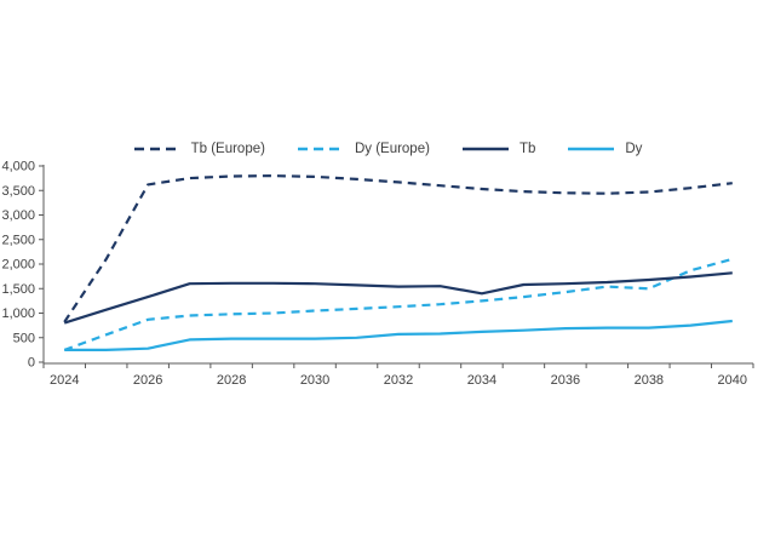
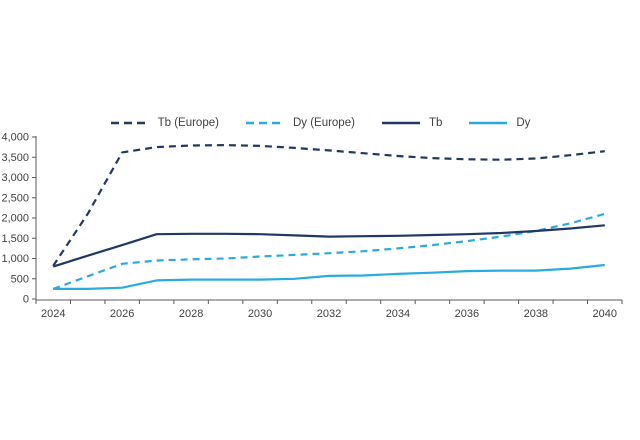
Tb/2034: 1400 -> 1600
Dy (Europe)/2038: 1500 -> 1700
